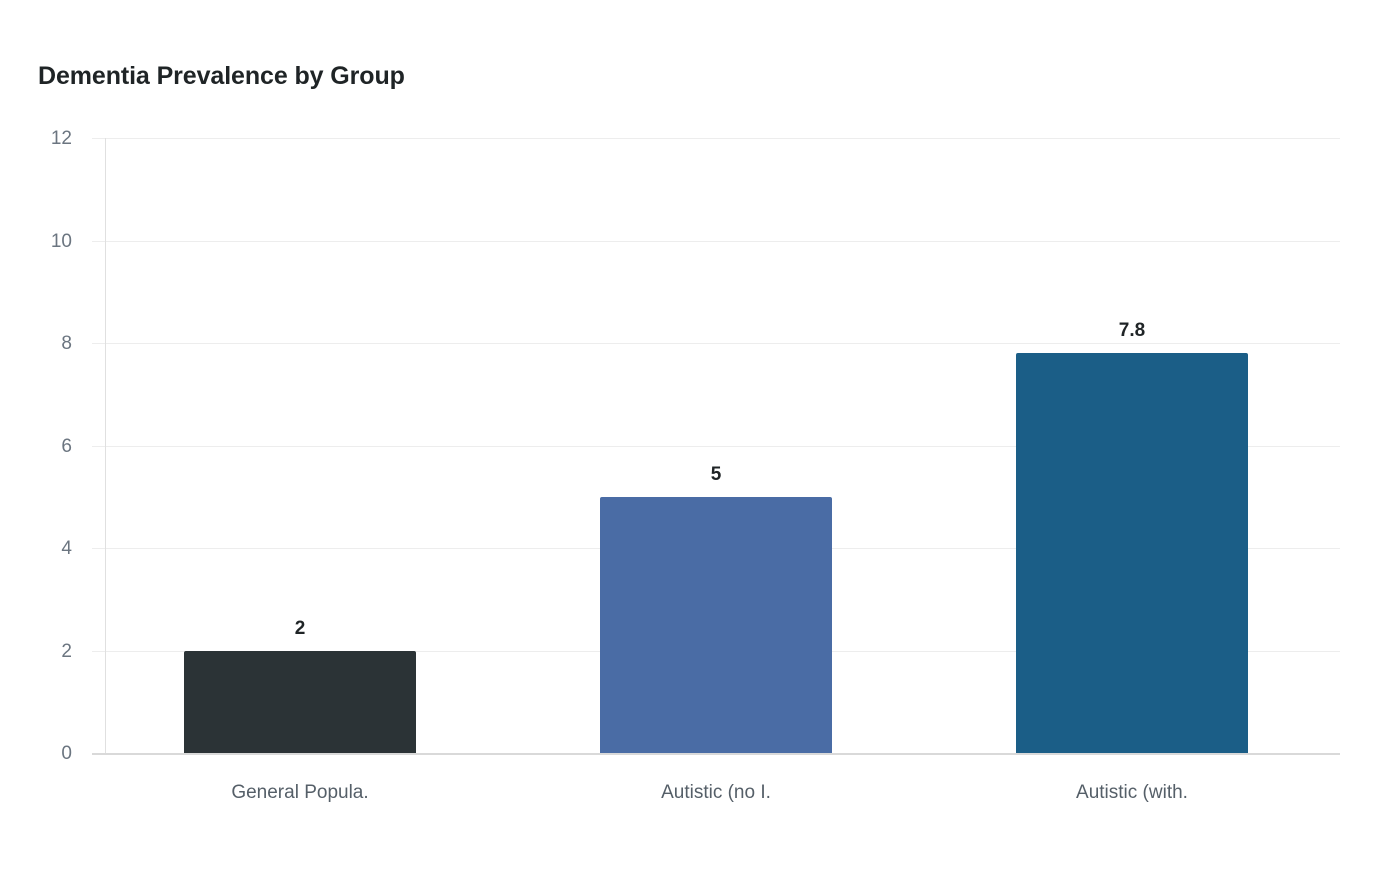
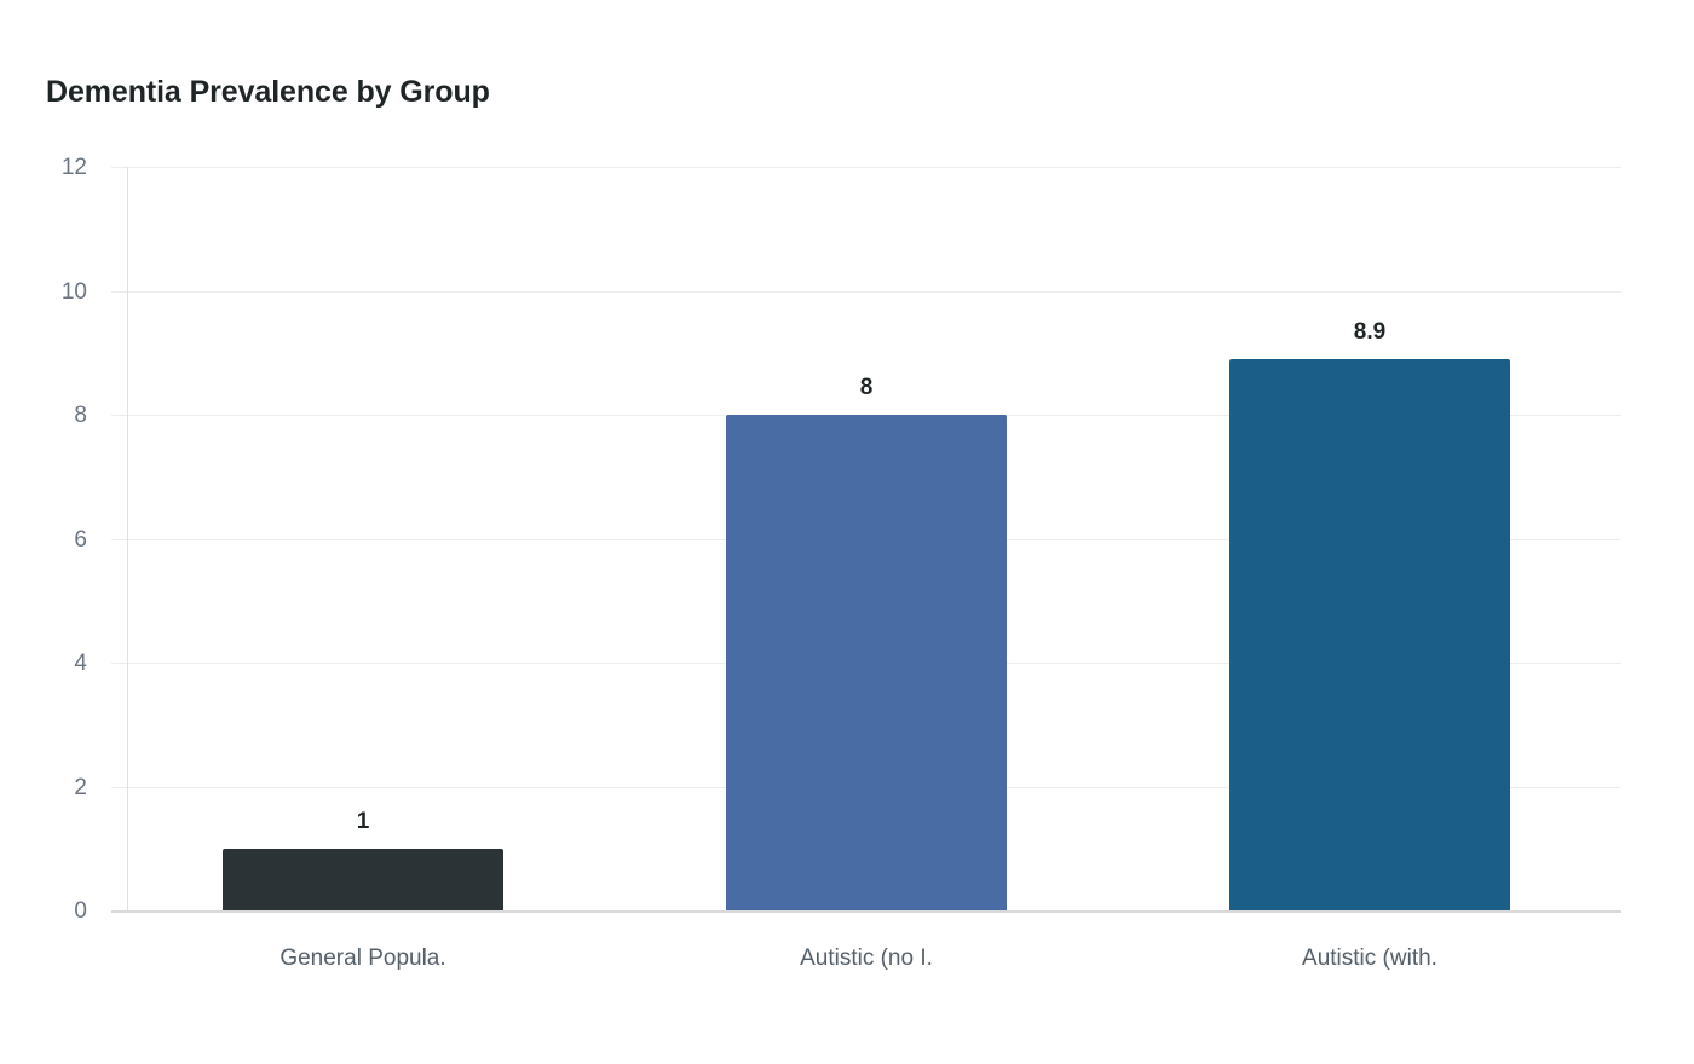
General Popula.: 2 -> 1
Autistic (no I.: 5 -> 8
Autistic (with.: 7.8 -> 8.9
